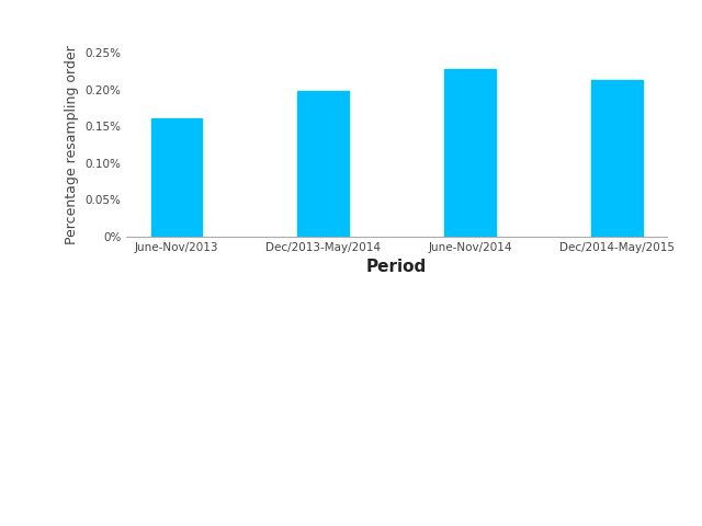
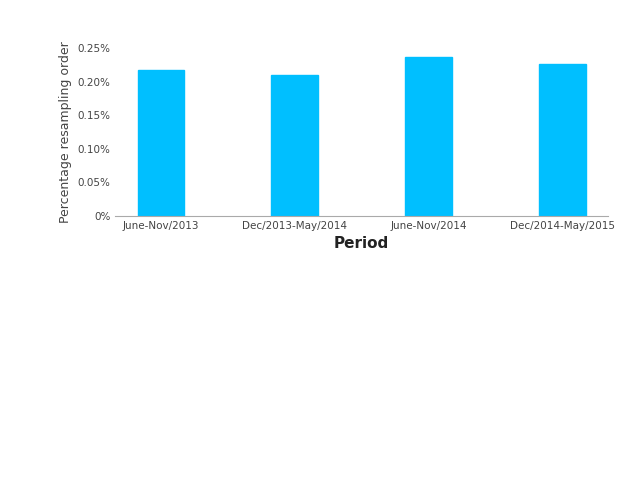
June-Nov/2013: 0.160% -> 0.218%
Dec/2013-May/2014: 0.198% -> 0.210%
June-Nov/2014: 0.228% -> 0.236%
Dec/2014-May/2015: 0.213% -> 0.226%
